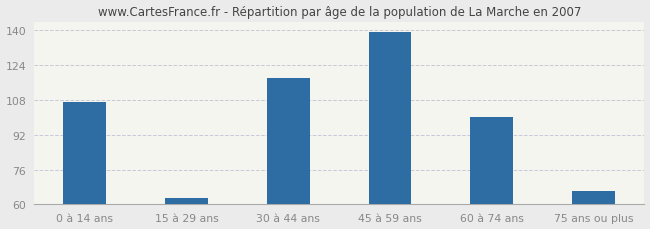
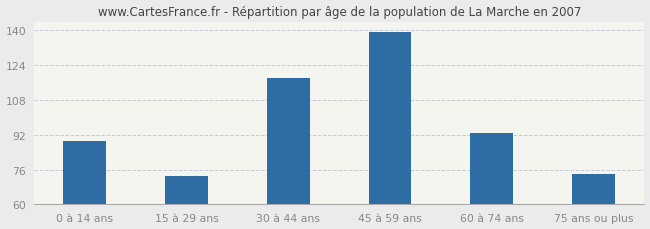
0 à 14 ans: 107 -> 89
15 à 29 ans: 63 -> 73
60 à 74 ans: 100 -> 93
75 ans ou plus: 66 -> 74
